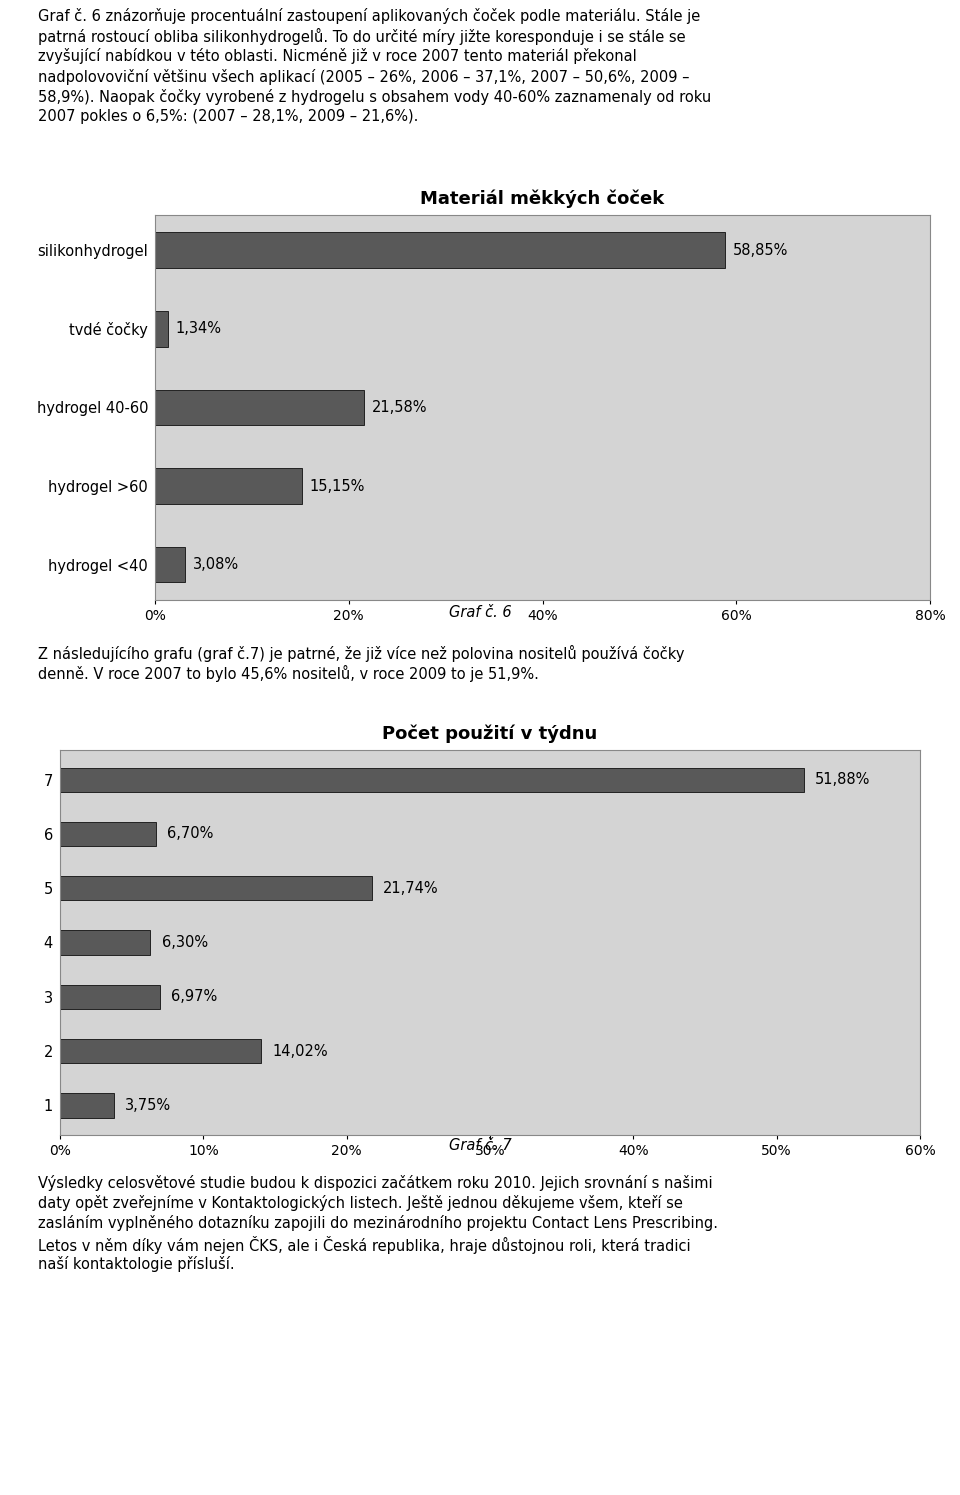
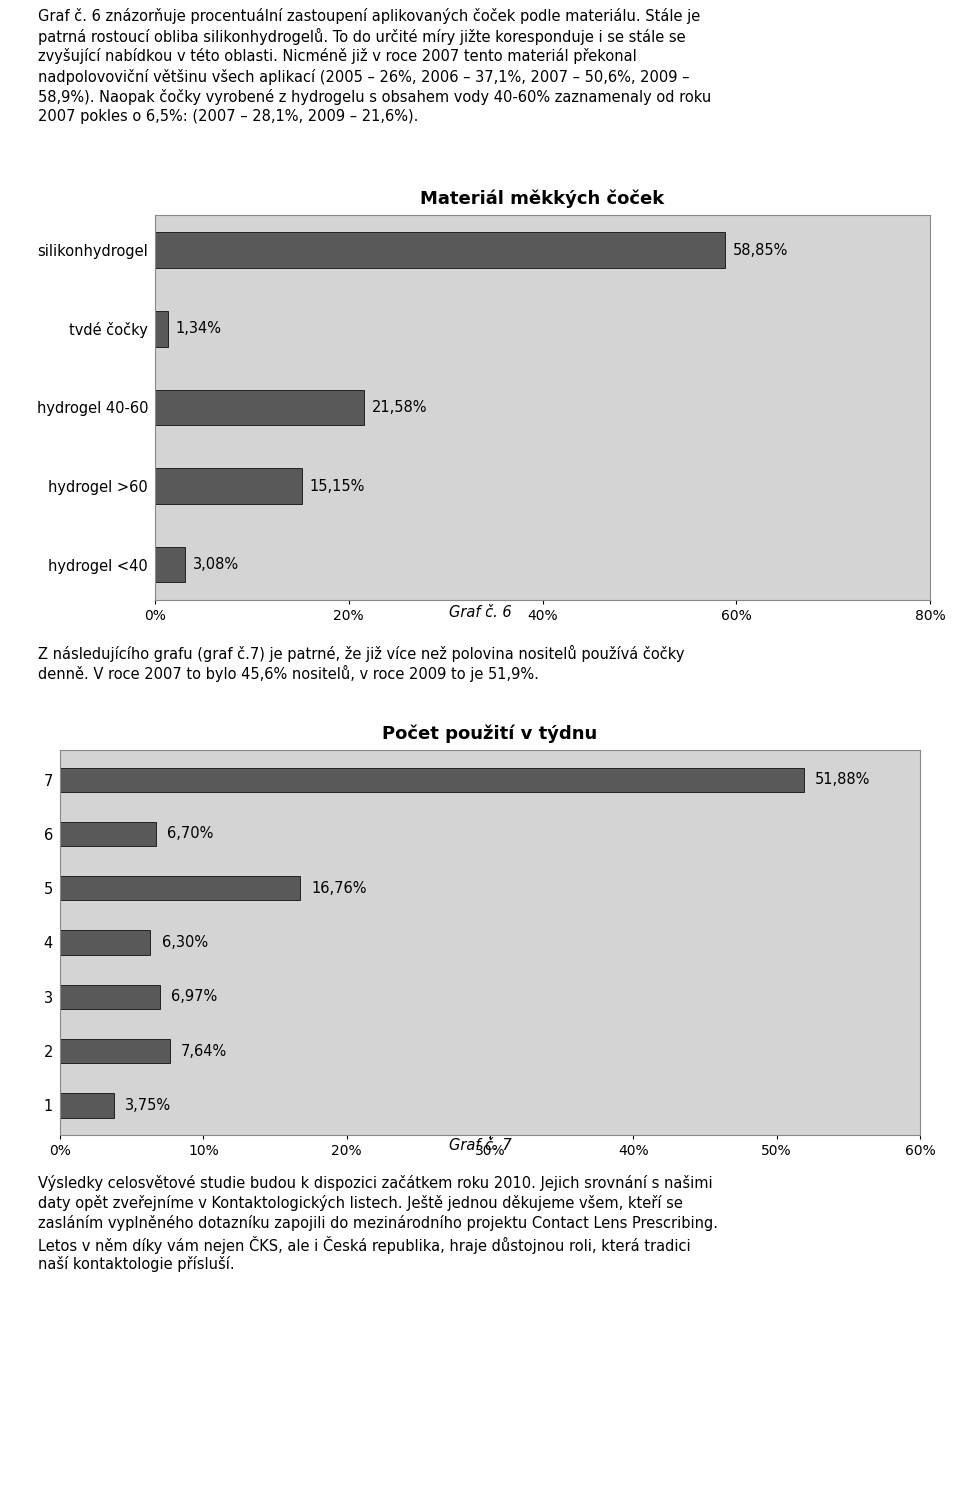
Počet použití v týdnu/5: 21,74% -> 16,76%
Počet použití v týdnu/2: 14,02% -> 7,64%
